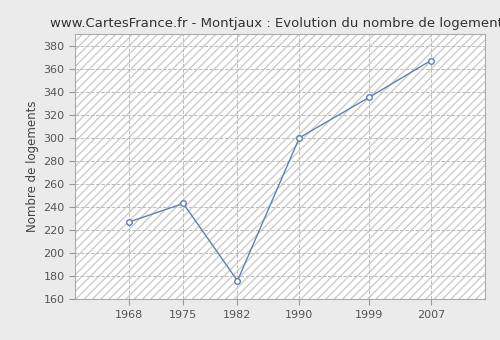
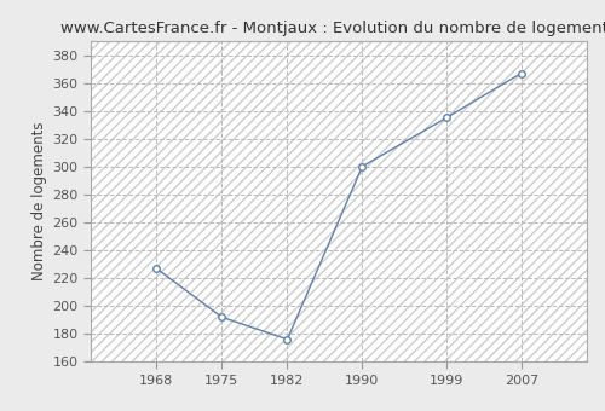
1975: 243 -> 192
